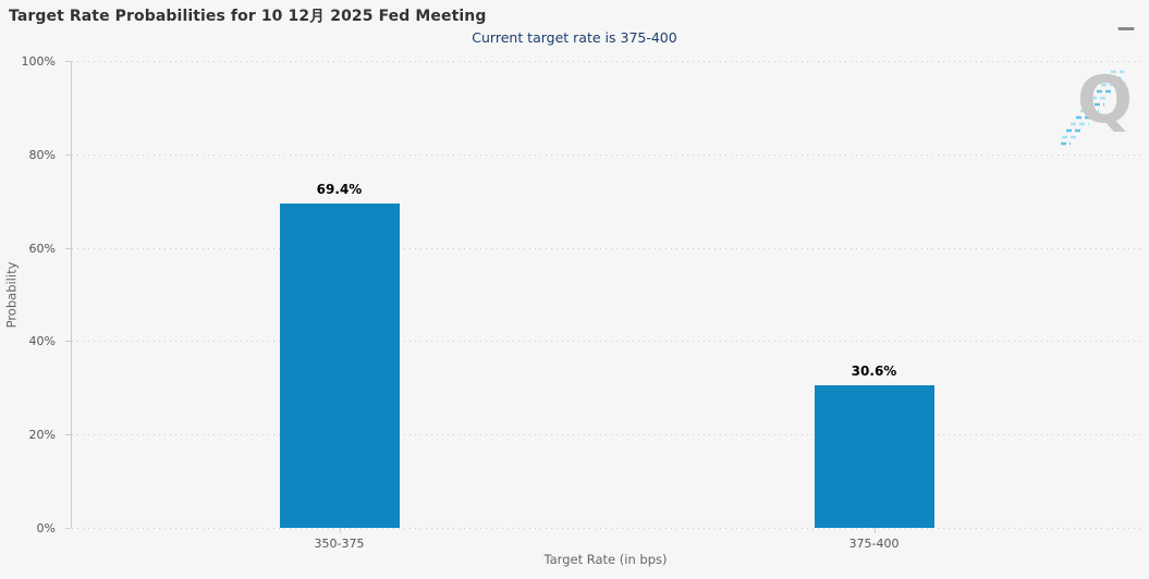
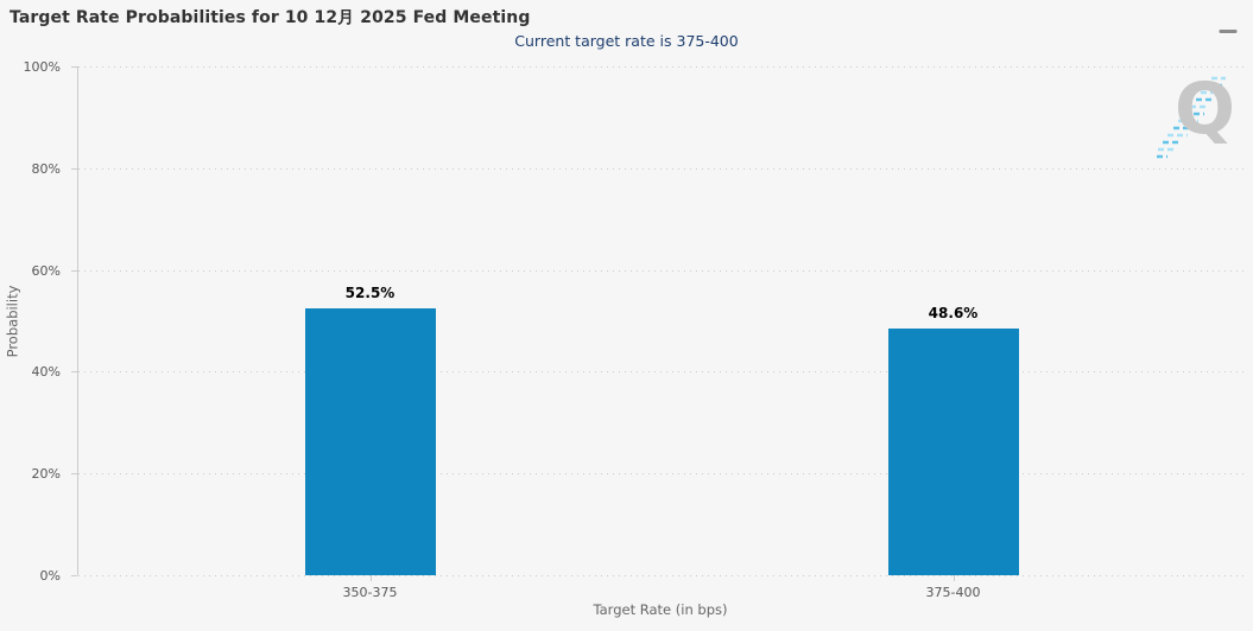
350-375: 69.4% -> 52.5%
375-400: 30.6% -> 48.6%
